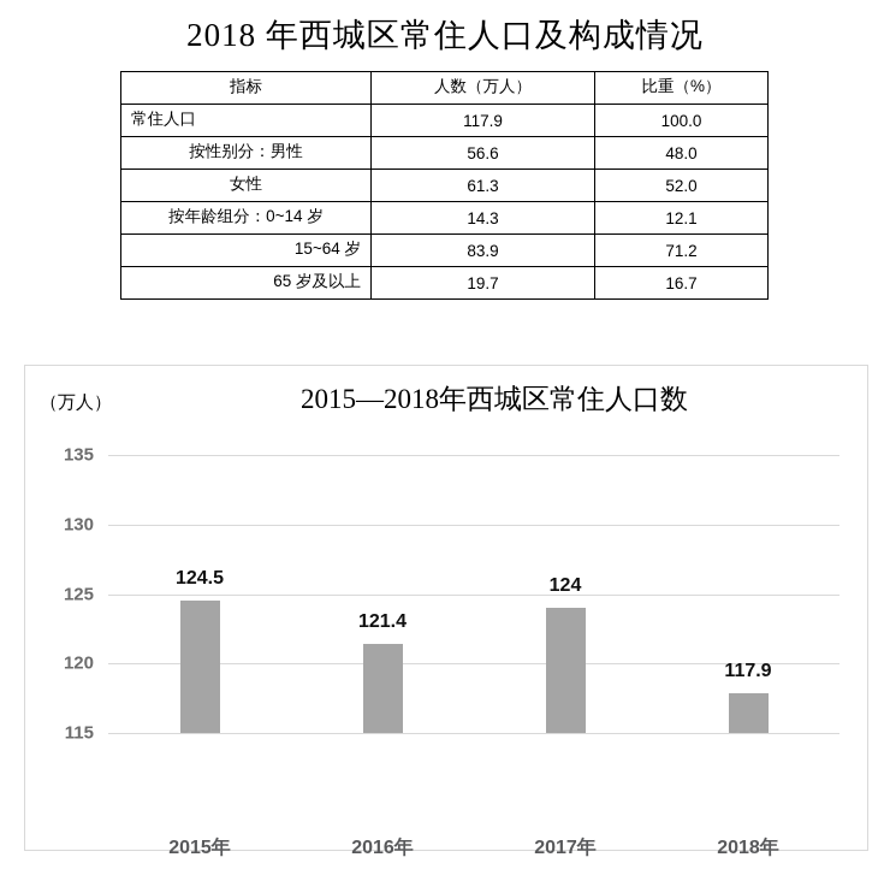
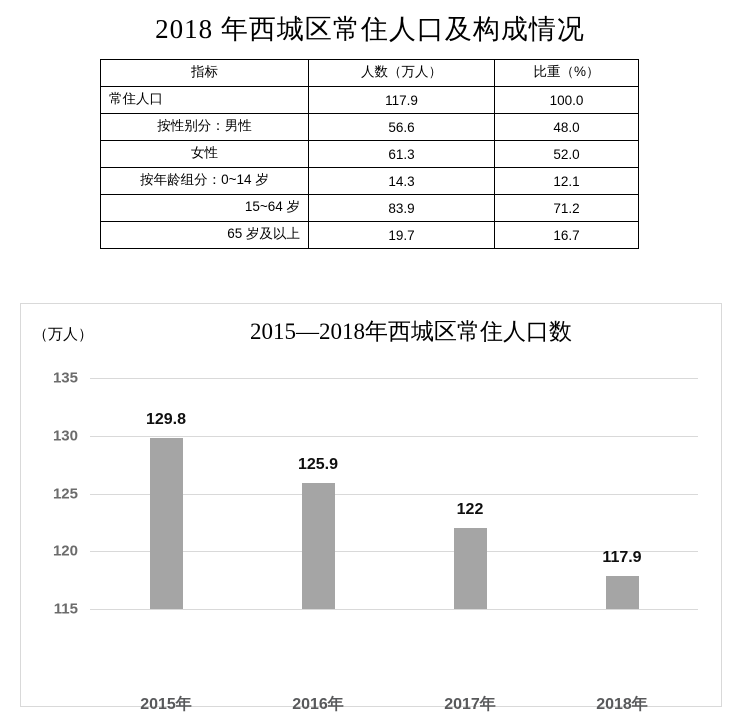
2015年: 124.5 -> 129.8
2016年: 121.4 -> 125.9
2017年: 124 -> 122
